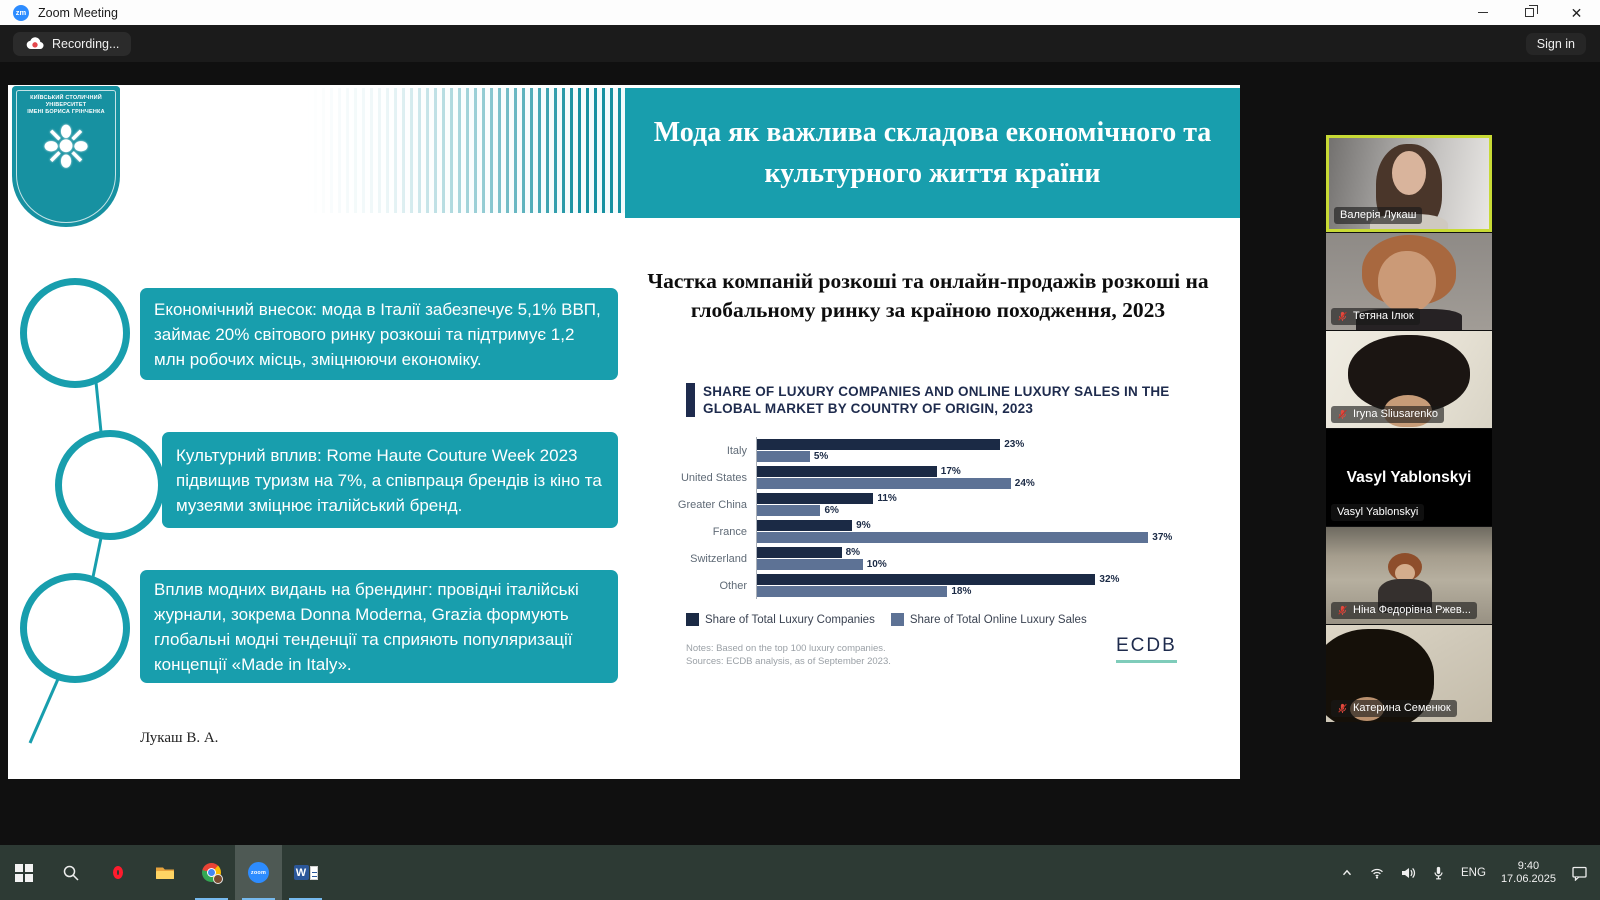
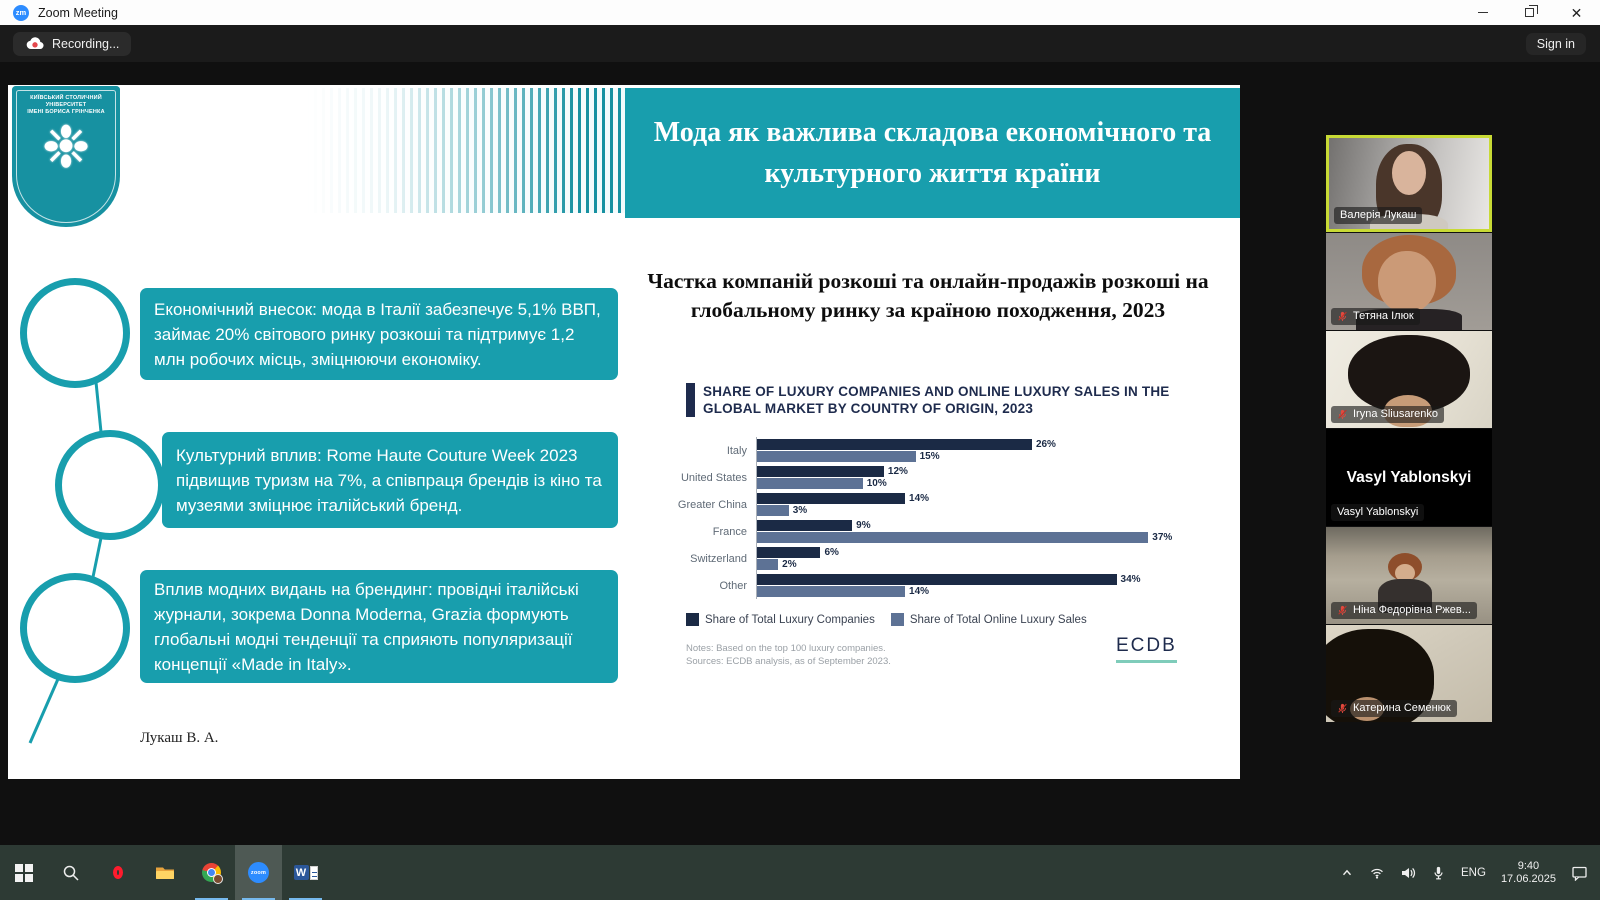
Share of Total Luxury Companies/Italy: 23% -> 26%
Share of Total Online Luxury Sales/Italy: 5% -> 15%
Share of Total Luxury Companies/United States: 17% -> 12%
Share of Total Online Luxury Sales/United States: 24% -> 10%
Share of Total Luxury Companies/Greater China: 11% -> 14%
Share of Total Online Luxury Sales/Greater China: 6% -> 3%
Share of Total Luxury Companies/Switzerland: 8% -> 6%
Share of Total Online Luxury Sales/Switzerland: 10% -> 2%
Share of Total Luxury Companies/Other: 32% -> 34%
Share of Total Online Luxury Sales/Other: 18% -> 14%
